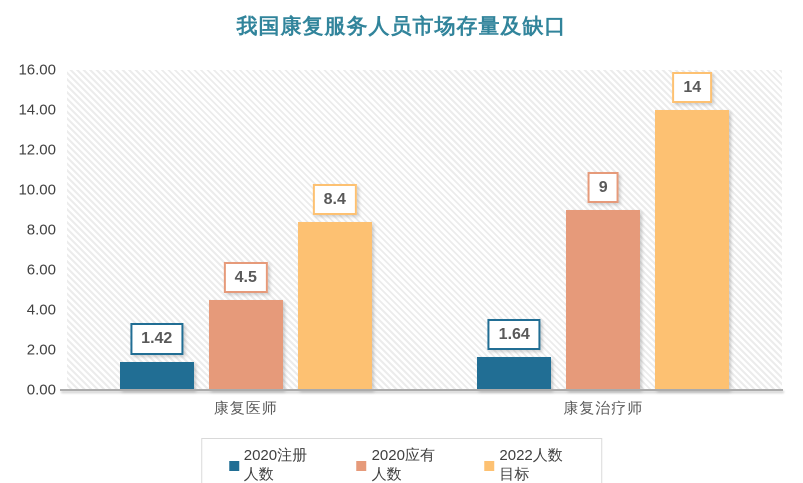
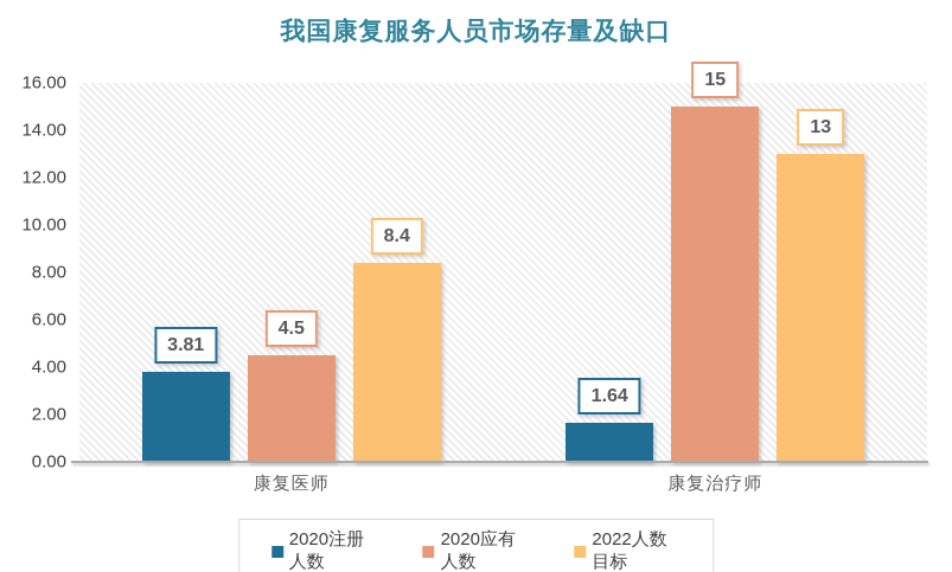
2020注册人数/康复医师: 1.42 -> 3.81
2020应有人数/康复治疗师: 9 -> 15
2022人数目标/康复治疗师: 14 -> 13
